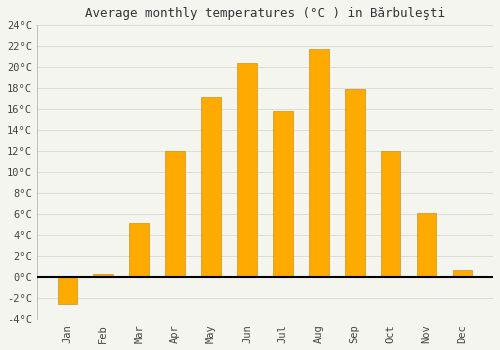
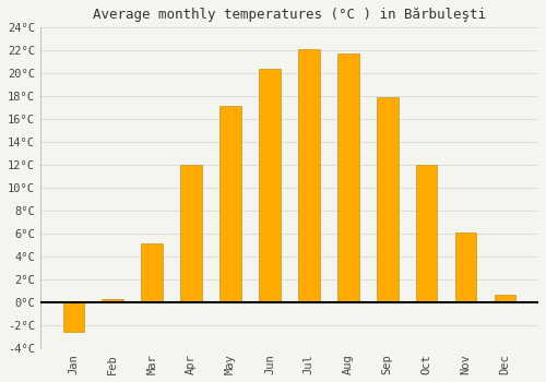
Jul: 15.8°C -> 22.1°C
